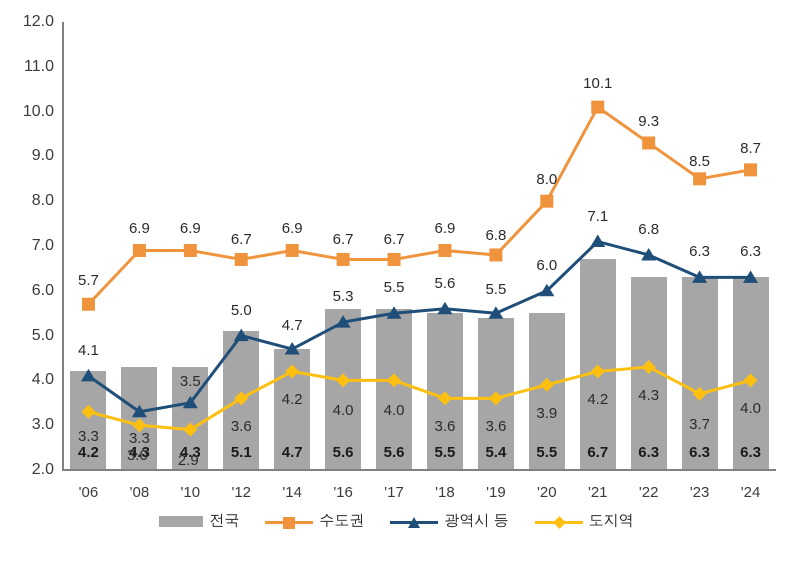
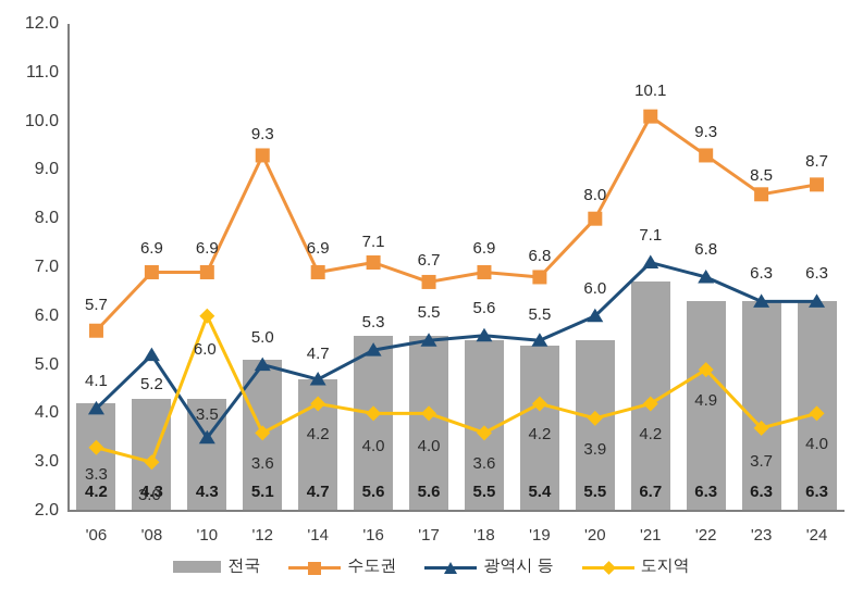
광역시 등/'08: 3.3 -> 5.2
도지역/'10: 2.9 -> 6.0
수도권/'12: 6.7 -> 9.3
수도권/'16: 6.7 -> 7.1
도지역/'19: 3.6 -> 4.2
도지역/'22: 4.3 -> 4.9
